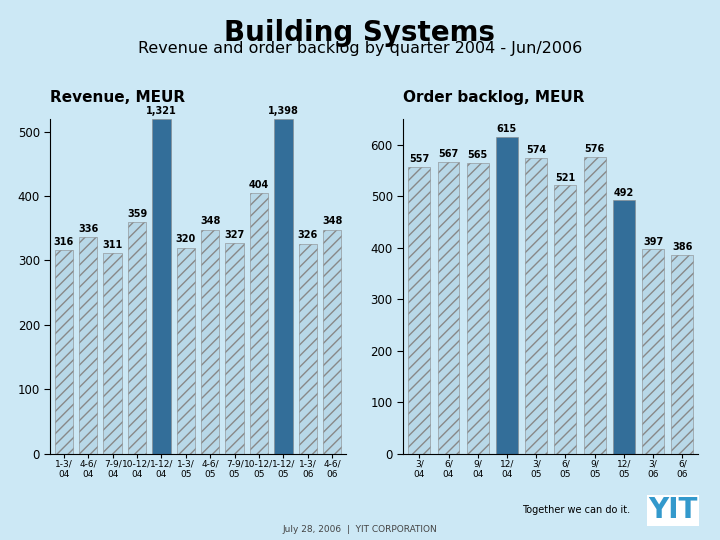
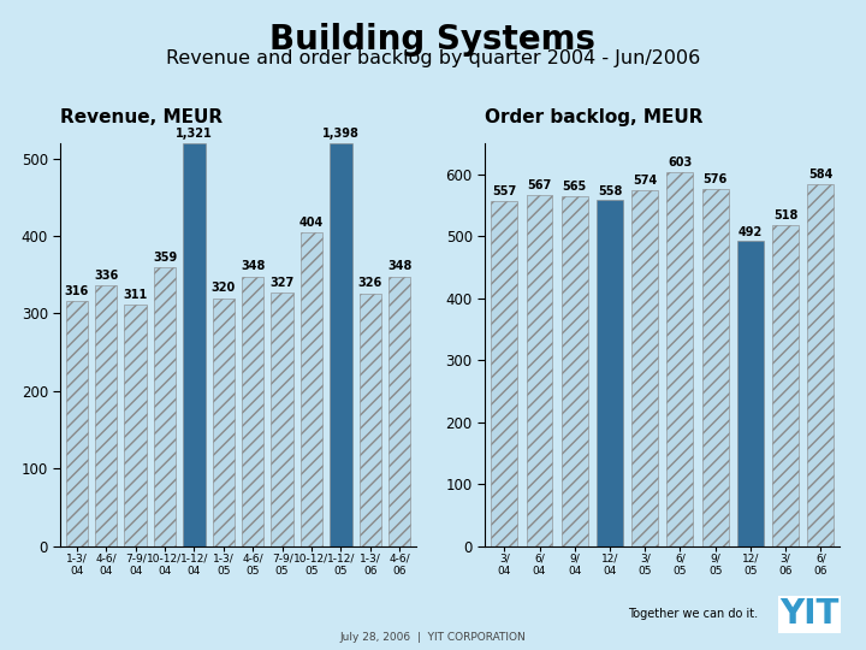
12/ 04: 615 -> 558
6/ 05: 521 -> 603
3/ 06: 397 -> 518
6/ 06: 386 -> 584
